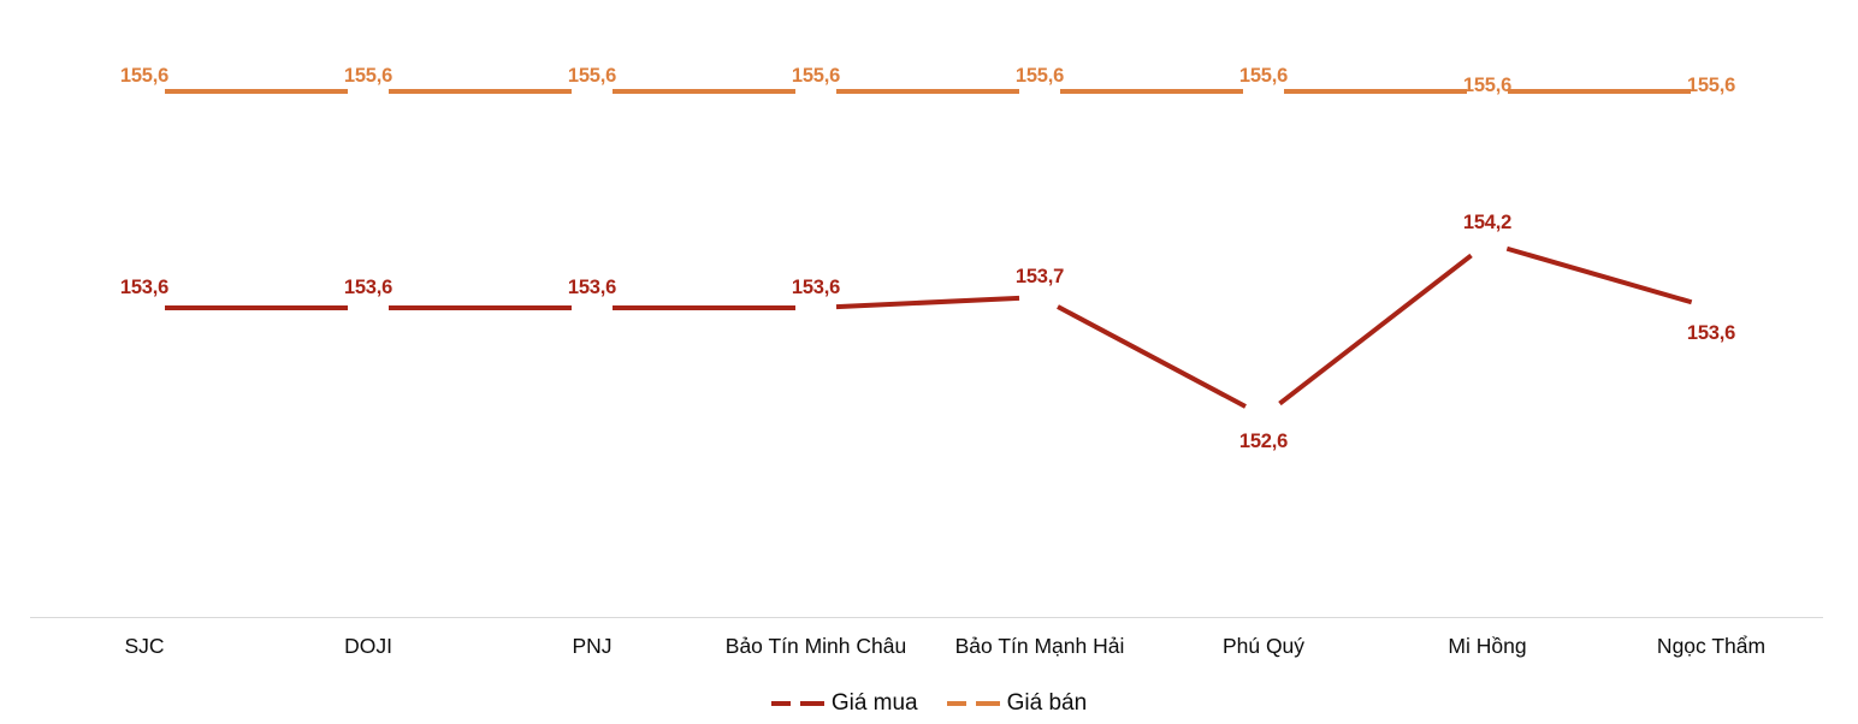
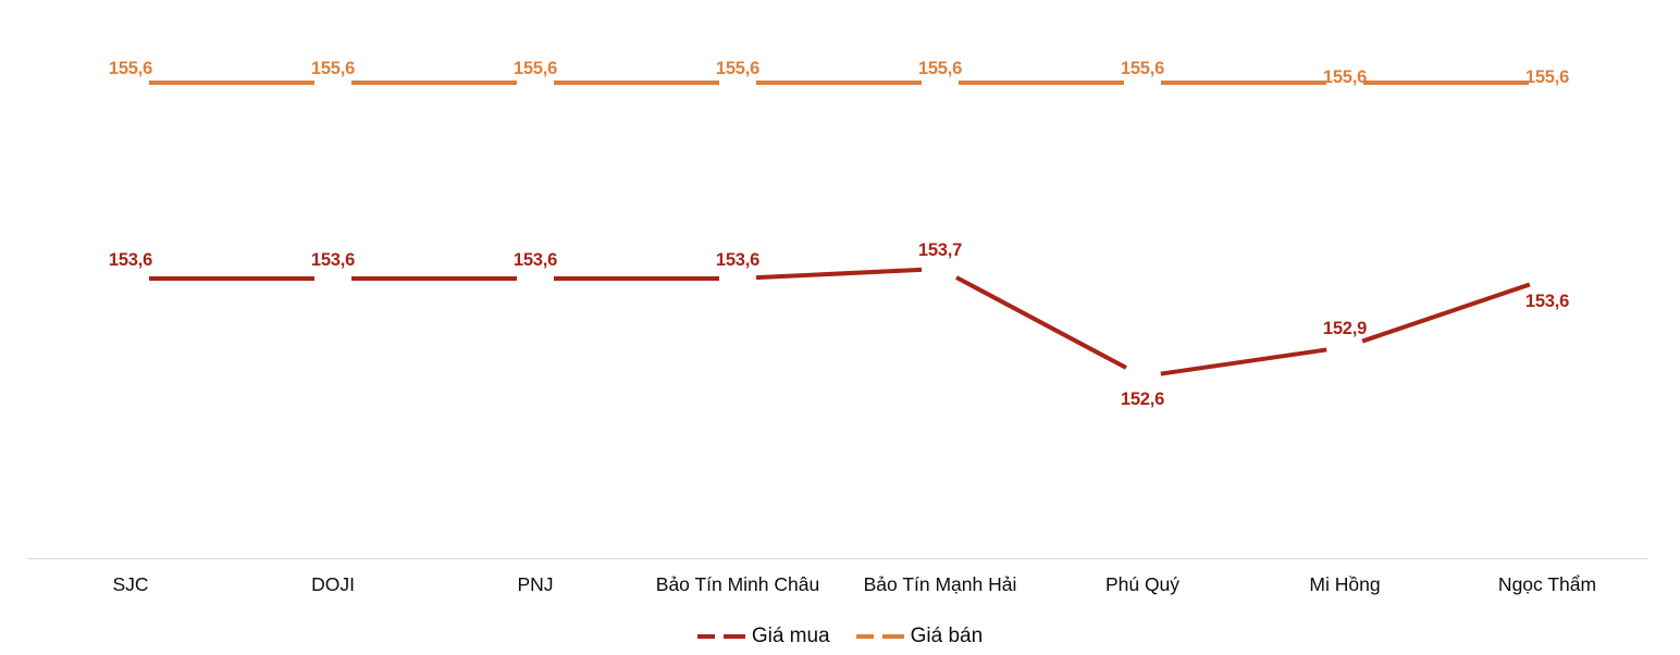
Giá mua/Mi Hồng: 154,2 -> 152,9
